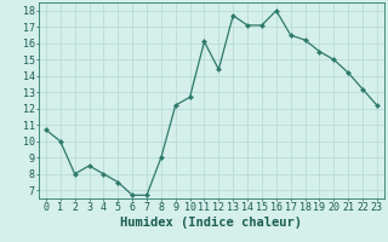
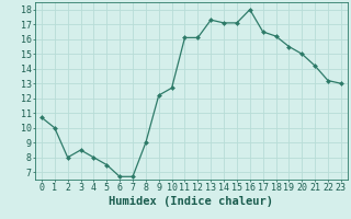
12: 14.4 -> 16.1
13: 17.7 -> 17.3
23: 12.2 -> 13.0
